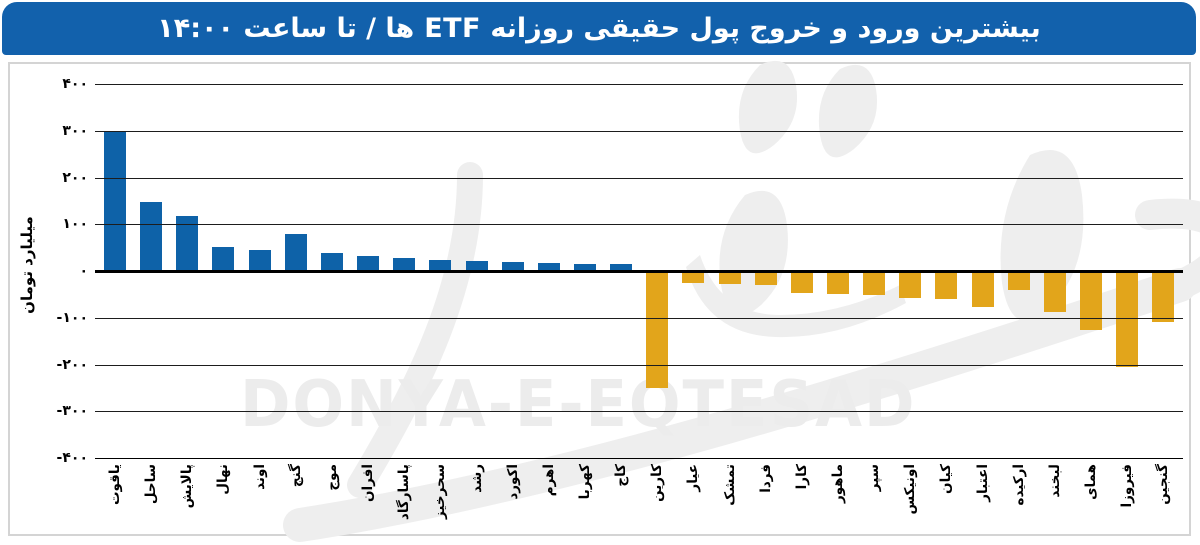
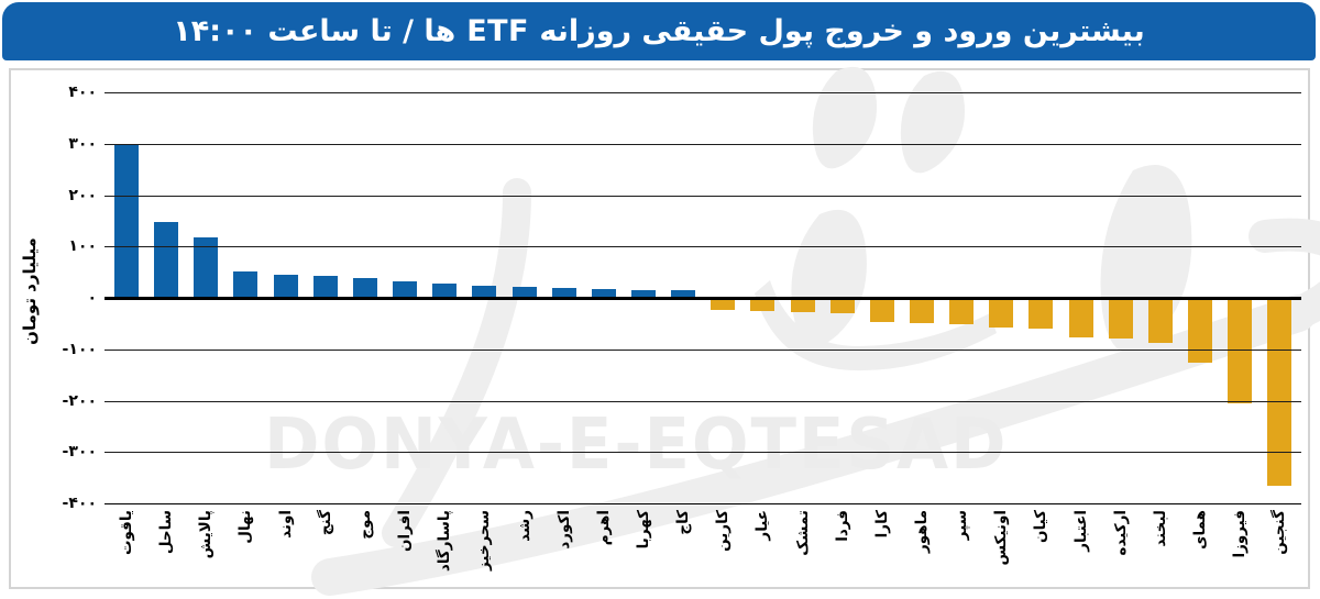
گنج: 80 -> 40
کارین: -250 -> -20
ارکیده: -40 -> -80
گنجین: -110 -> -360
